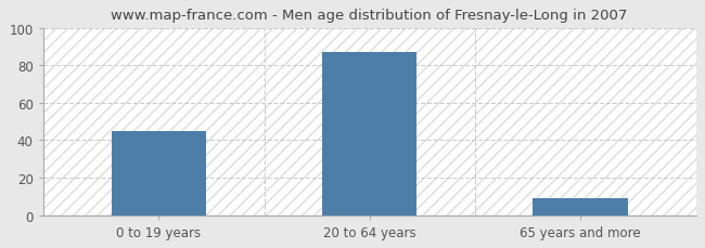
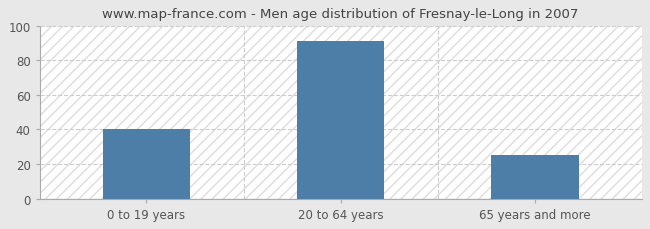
0 to 19 years: 45 -> 40
20 to 64 years: 87 -> 91
65 years and more: 9 -> 25
